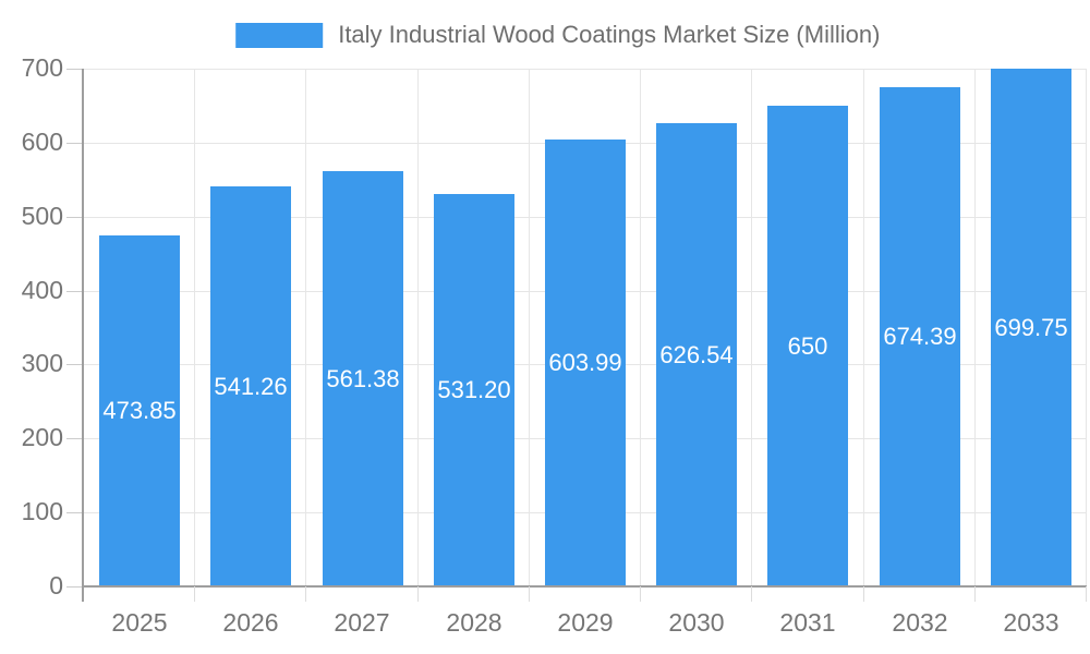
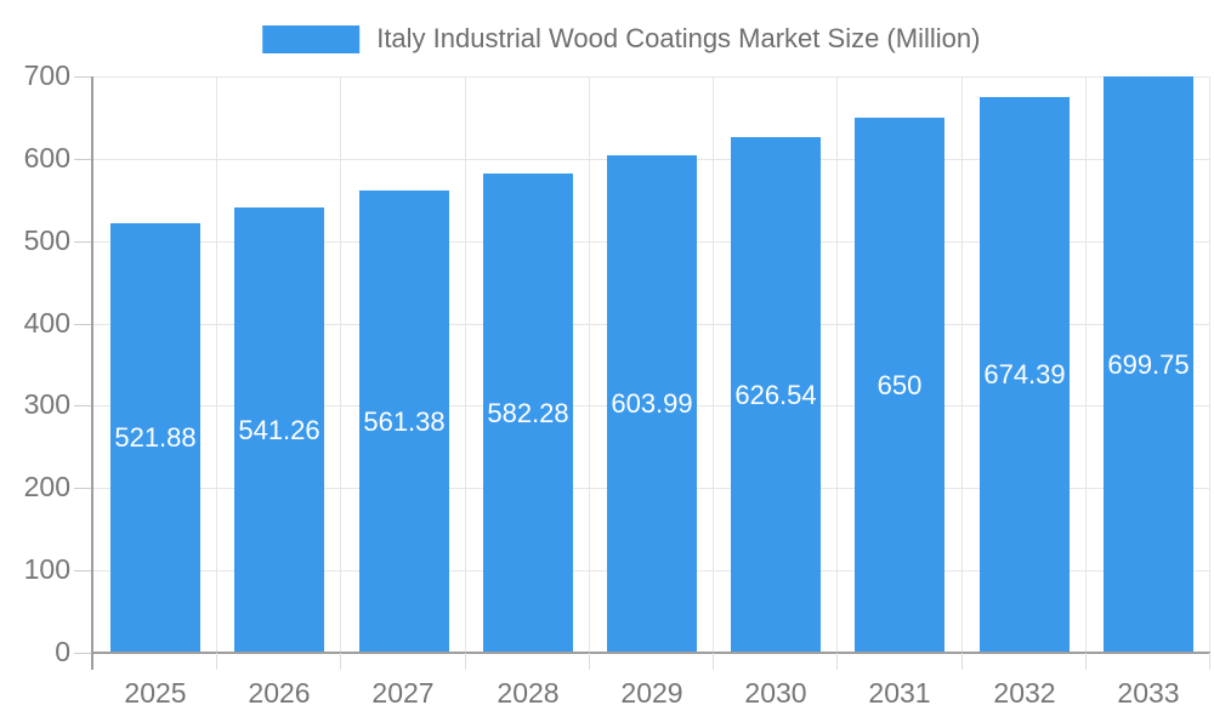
2025: 473.85 -> 521.88
2028: 531.20 -> 582.28
